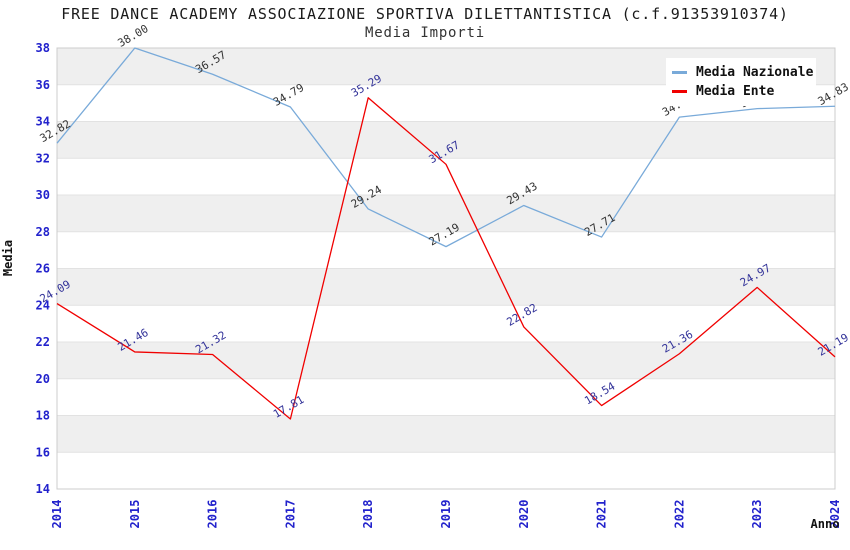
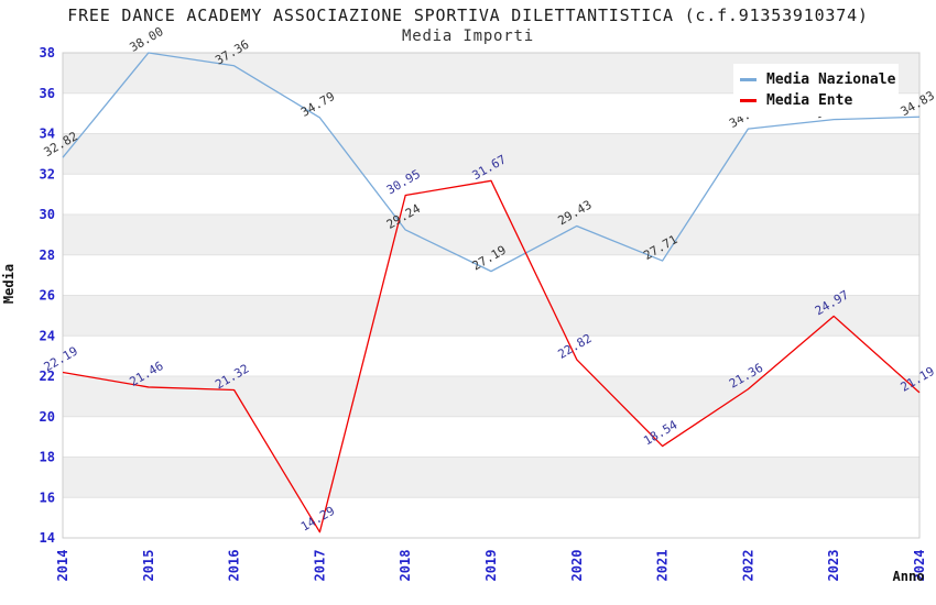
Media Ente/2014: 24.09 -> 22.19
Media Nazionale/2016: 36.57 -> 37.36
Media Ente/2017: 17.81 -> 14.29
Media Ente/2018: 35.29 -> 30.95
